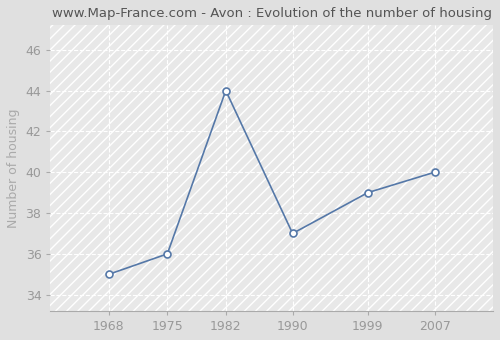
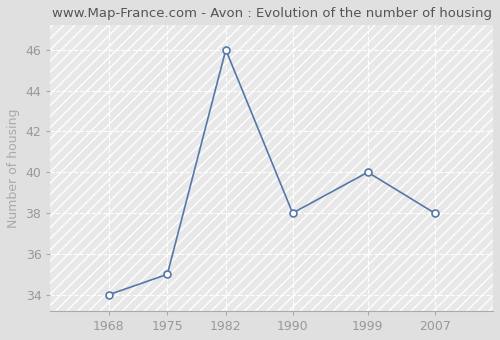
1968: 35 -> 34
1975: 36 -> 35
1982: 44 -> 46
1990: 37 -> 38
1999: 39 -> 40
2007: 40 -> 38
